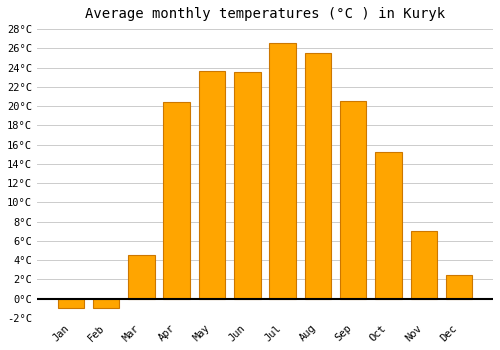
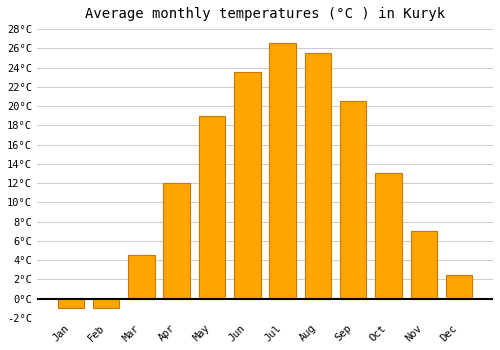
Apr: 20.4°C -> 12.0°C
May: 23.6°C -> 19.0°C
Oct: 15.2°C -> 13.0°C
